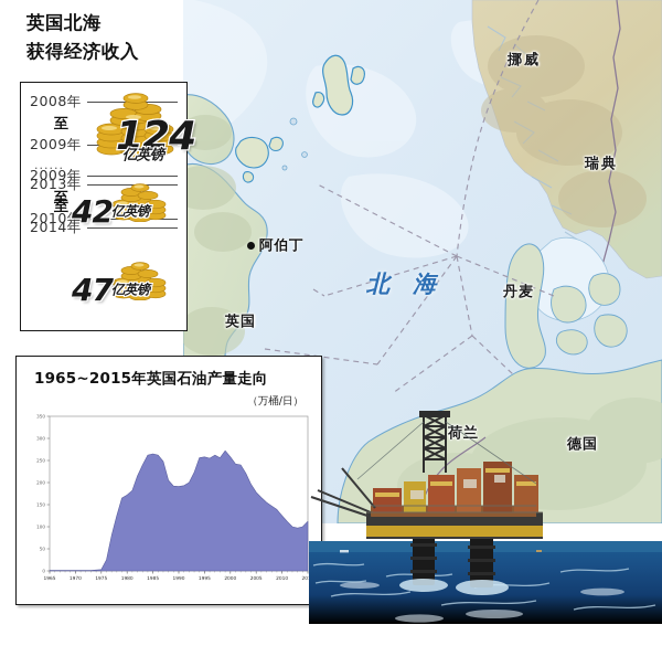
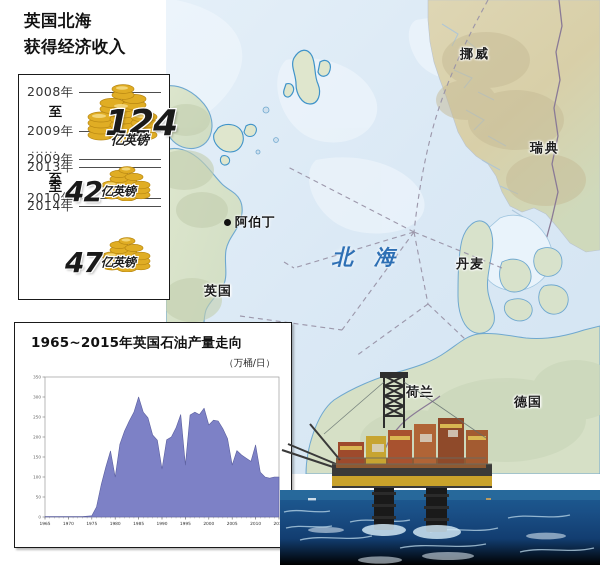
1980: 170 -> 100
1985: 260 -> 300
1990: 190 -> 120
1995: 260 -> 130
2000: 260 -> 230
2005: 180 -> 130
2010: 120 -> 180
2015: 110 -> 100
